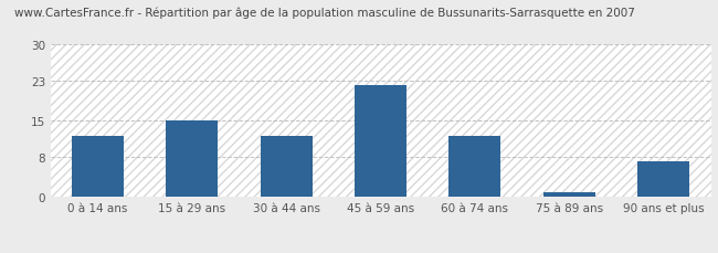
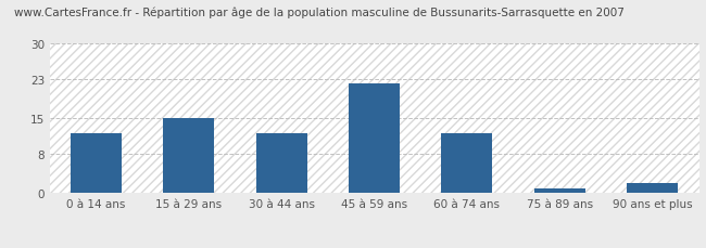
90 ans et plus: 7 -> 2
